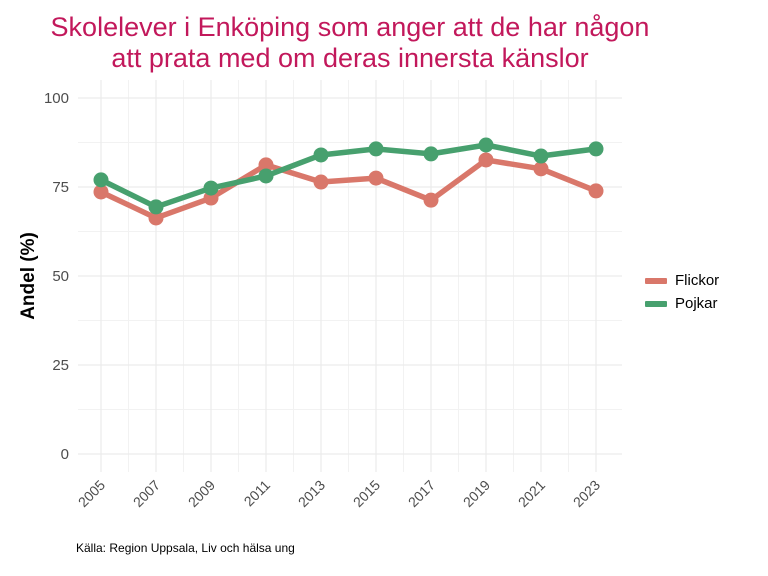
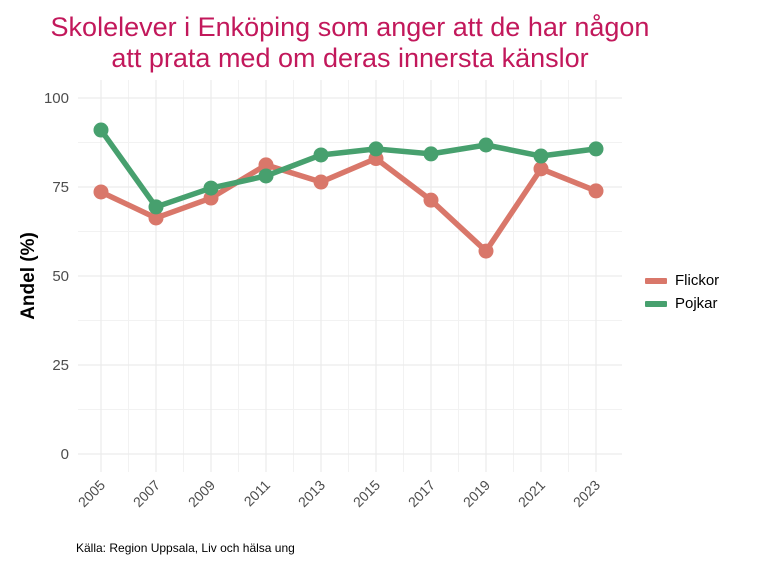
Pojkar/2005: 77 -> 91
Flickor/2015: 78 -> 83
Flickor/2019: 83 -> 57
